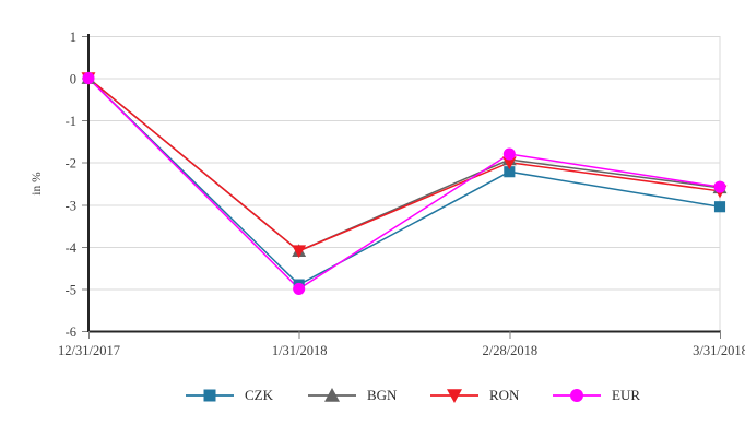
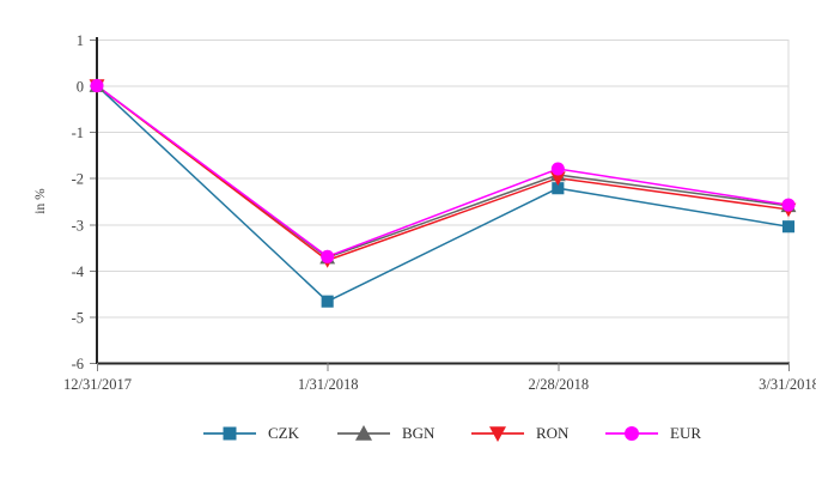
CZK/1/31/2018: -4.9 -> -4.7
BGN/1/31/2018: -4.1 -> -3.7
RON/1/31/2018: -4.1 -> -3.8
EUR/1/31/2018: -5.0 -> -3.7
